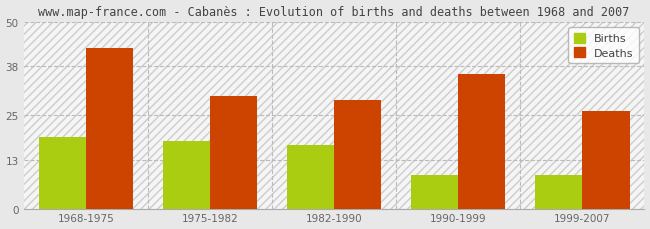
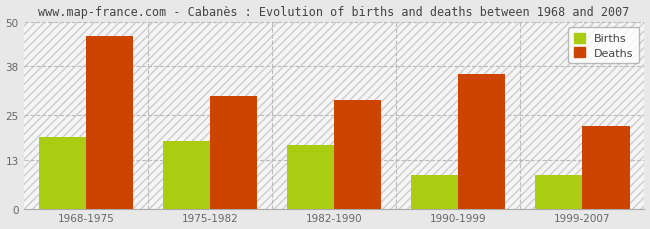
Deaths/1968-1975: 43 -> 46
Deaths/1999-2007: 26 -> 22
